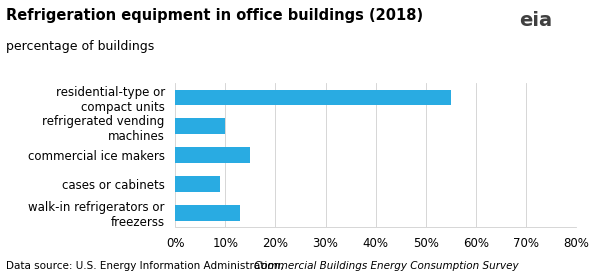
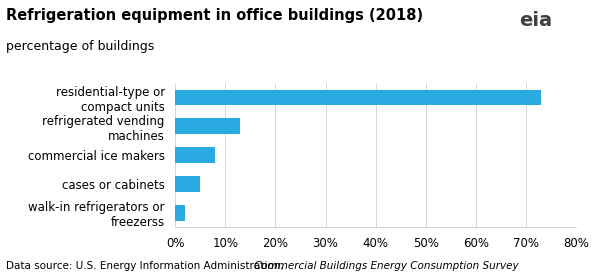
residential-type or compact units: 55% -> 73%
refrigerated vending machines: 10% -> 13%
commercial ice makers: 15% -> 8%
cases or cabinets: 9% -> 5%
walk-in refrigerators or freezerss: 13% -> 2%
